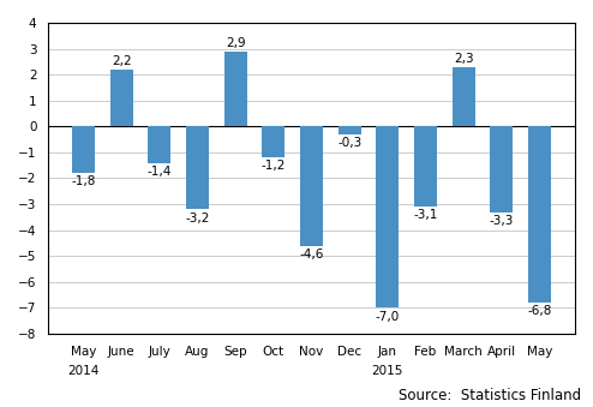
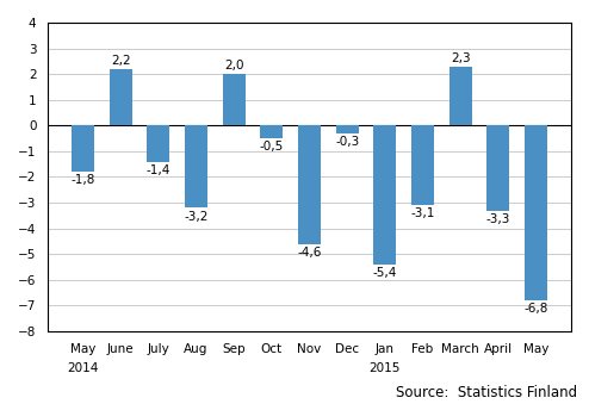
Sep: 2,9 -> 2,0
Oct: -1,2 -> -0,5
Jan: -7,0 -> -5,4
